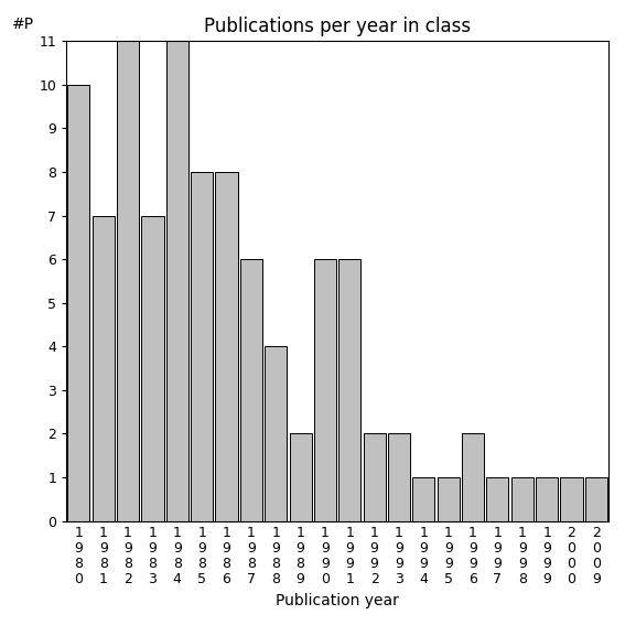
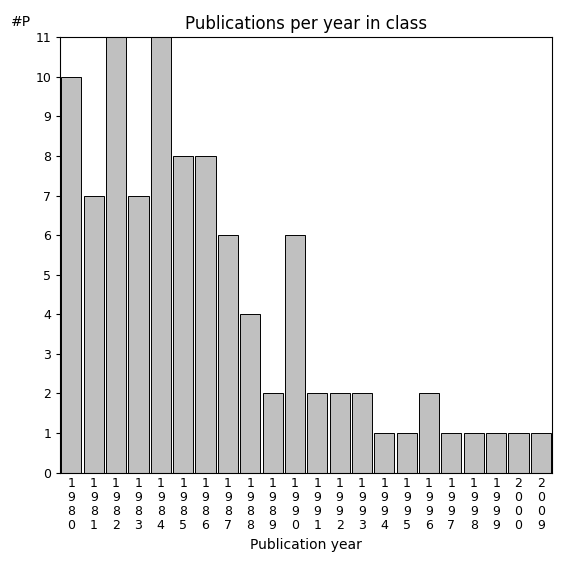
1 9 9 1: 6 -> 2
